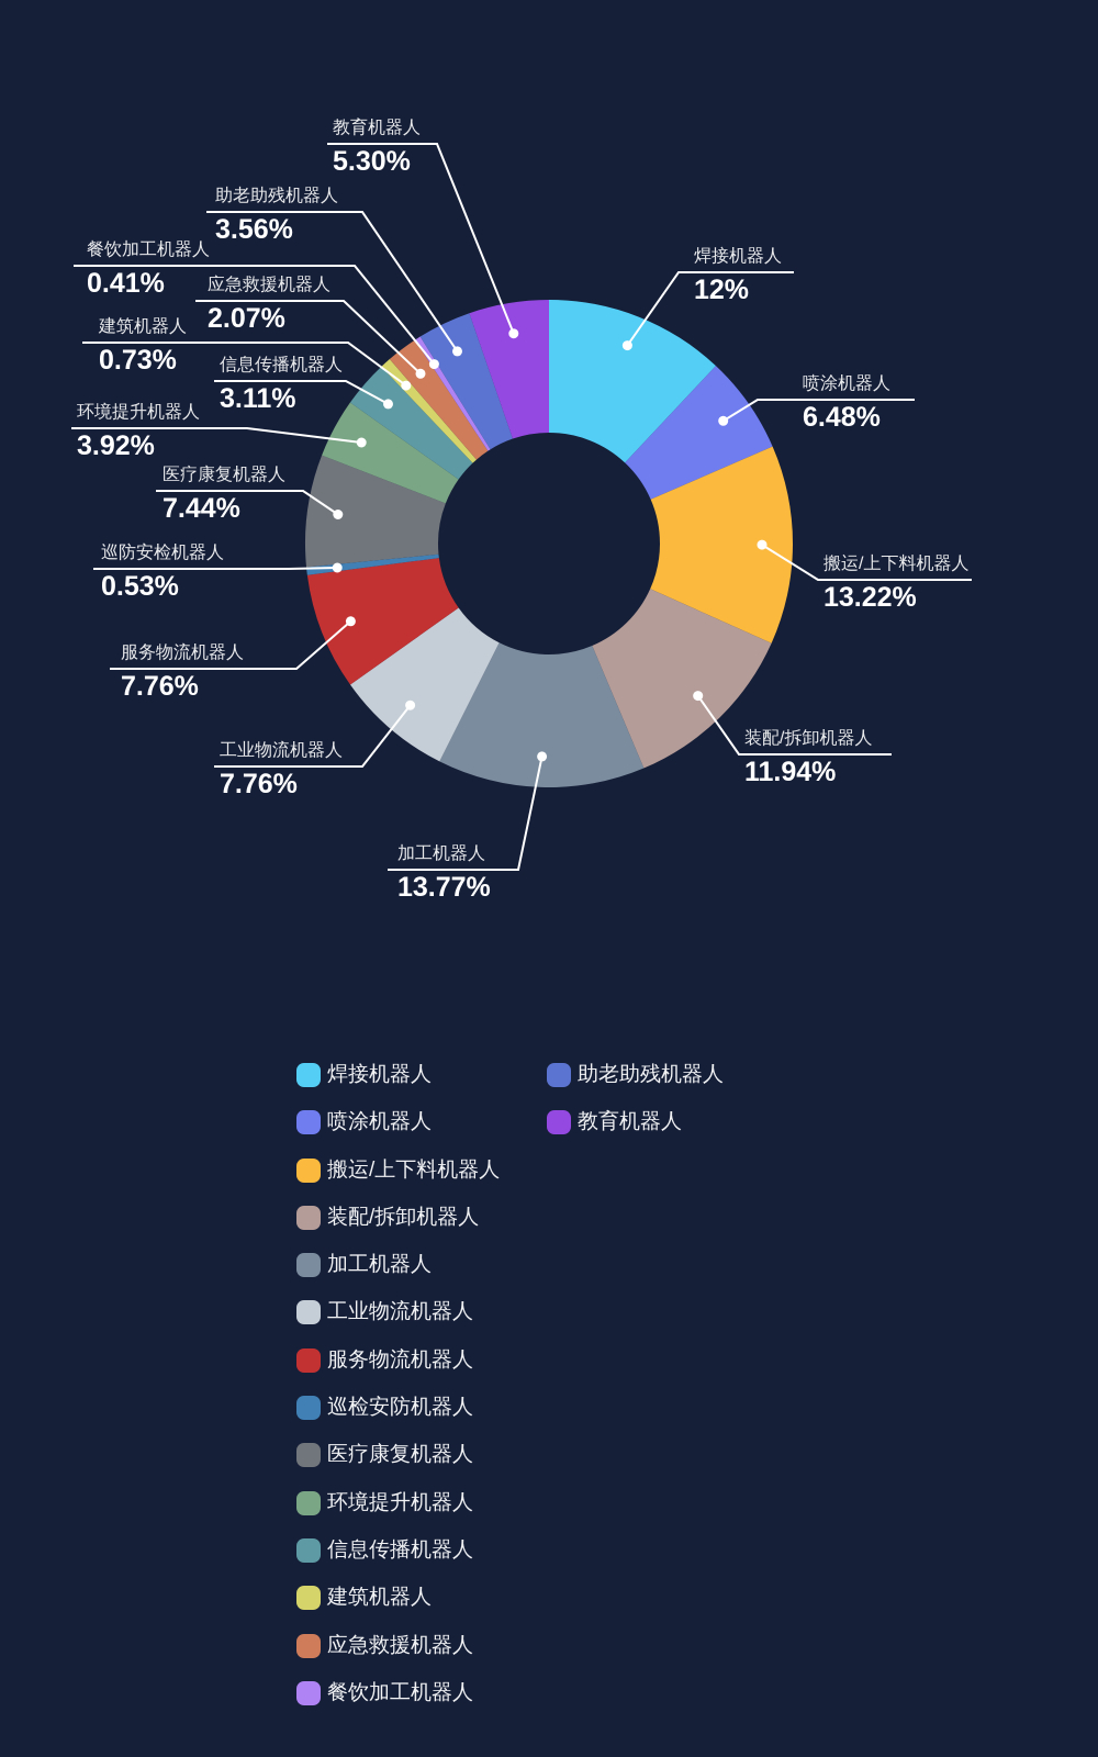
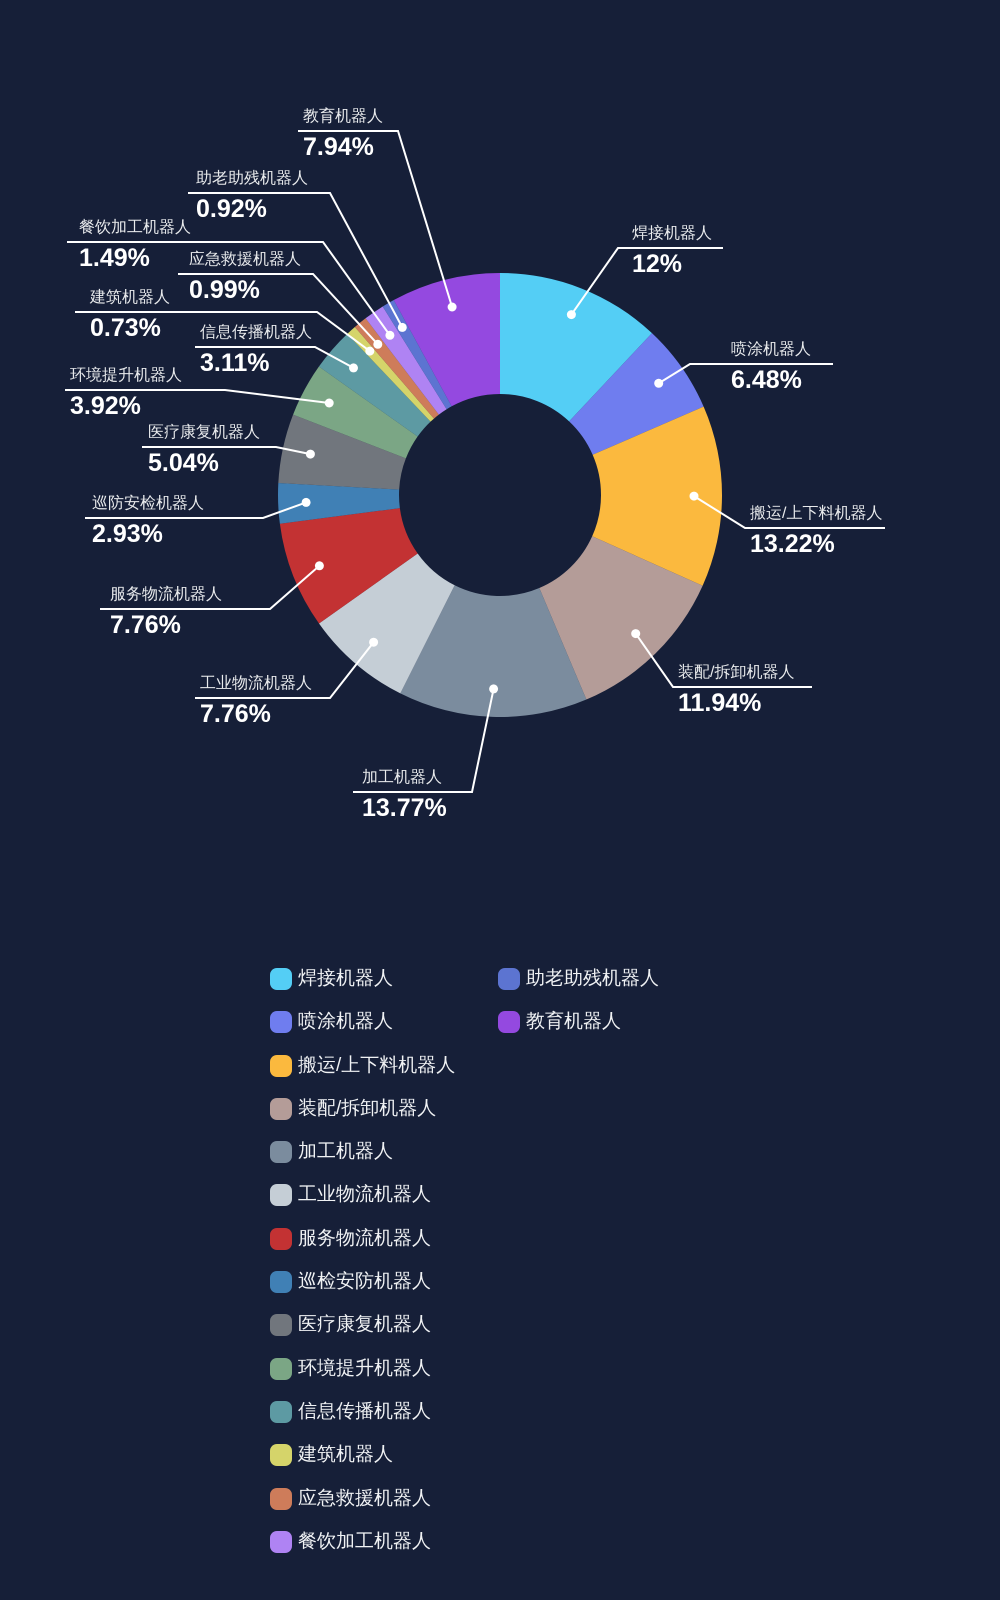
巡防安检机器人: 0.53% -> 2.93%
医疗康复机器人: 7.44% -> 5.04%
应急救援机器人: 2.07% -> 0.99%
餐饮加工机器人: 0.41% -> 1.49%
助老助残机器人: 3.56% -> 0.92%
教育机器人: 5.30% -> 7.94%
